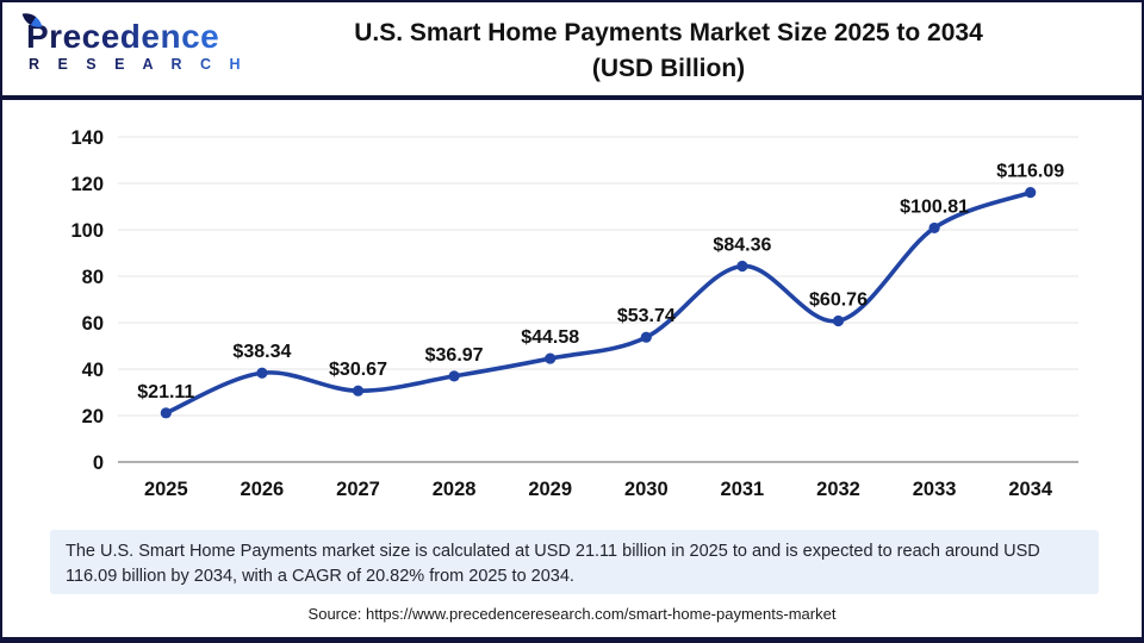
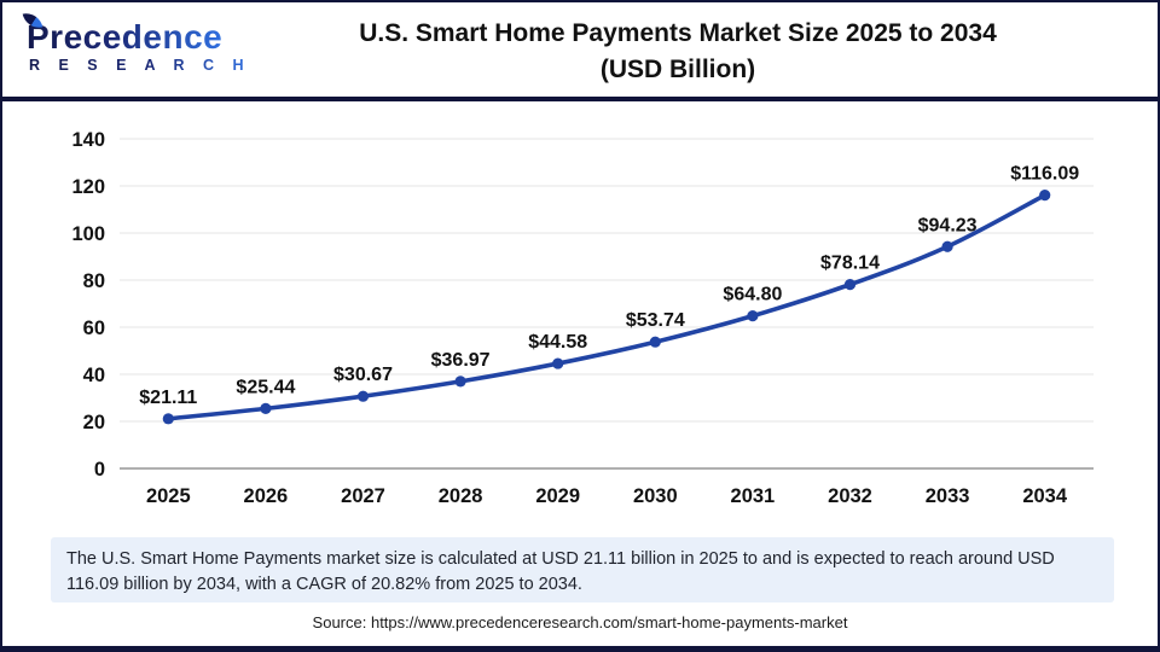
2026: $38.34 -> $25.44
2031: $84.36 -> $64.80
2032: $60.76 -> $78.14
2033: $100.81 -> $94.23
